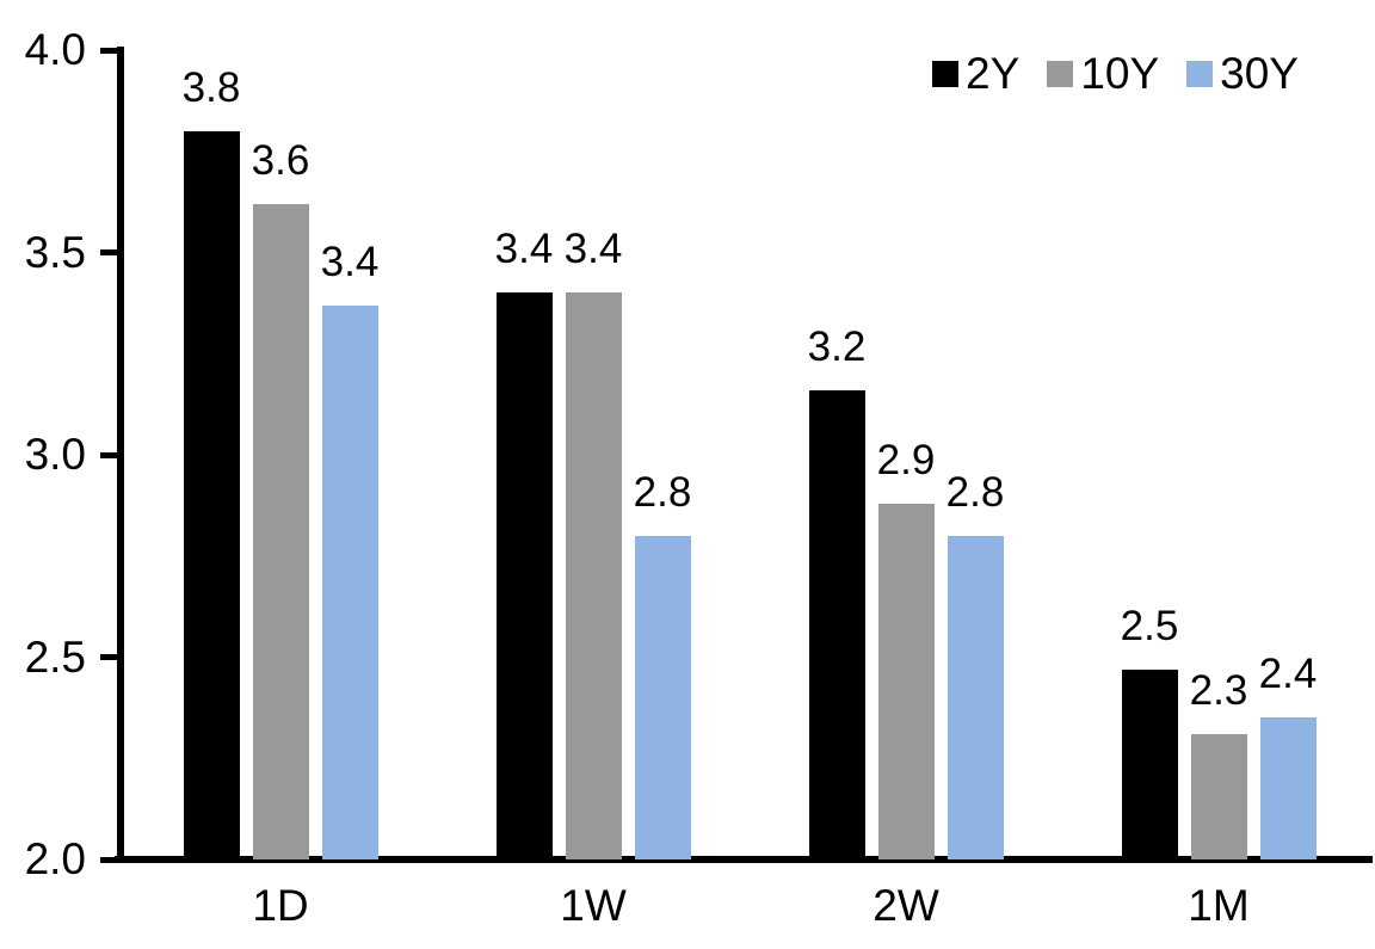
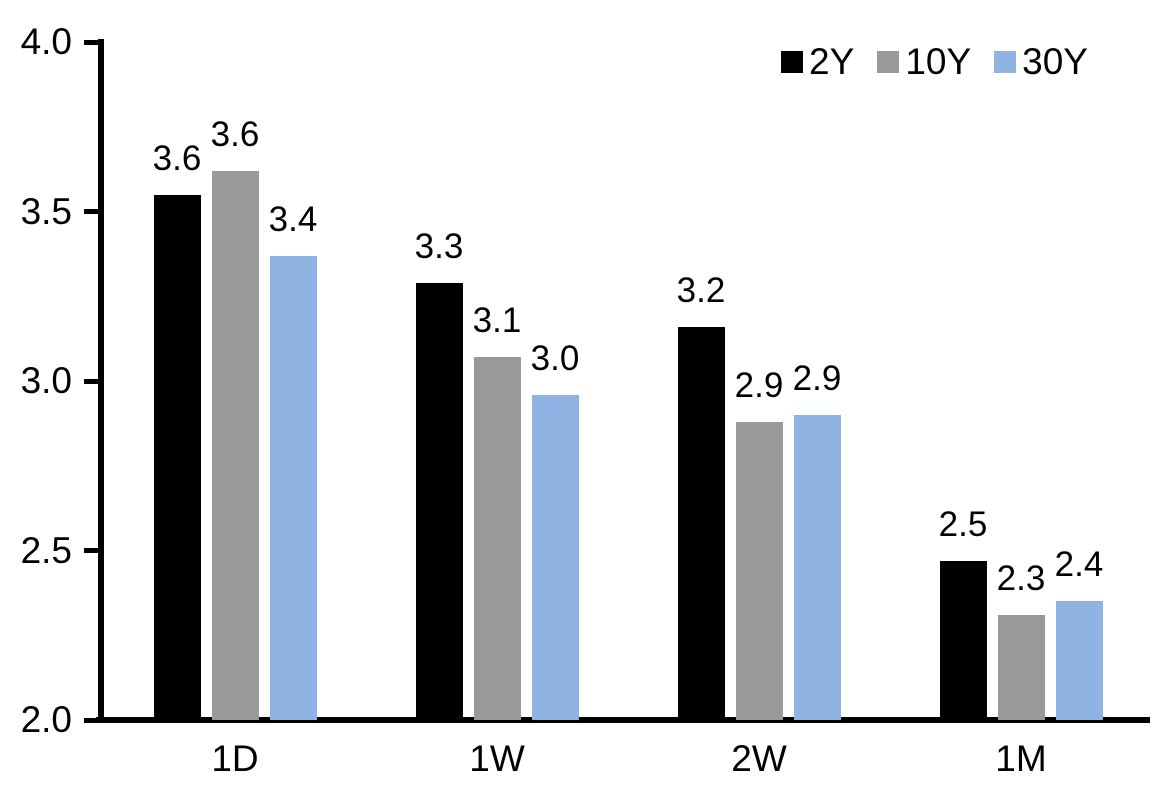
2Y/1D: 3.8 -> 3.6
2Y/1W: 3.4 -> 3.3
10Y/1W: 3.4 -> 3.1
30Y/1W: 2.8 -> 3.0
30Y/2W: 2.8 -> 2.9
